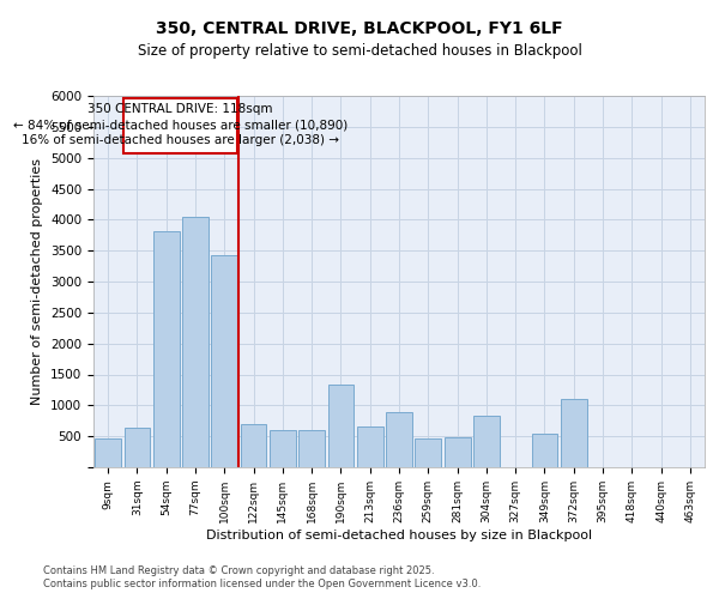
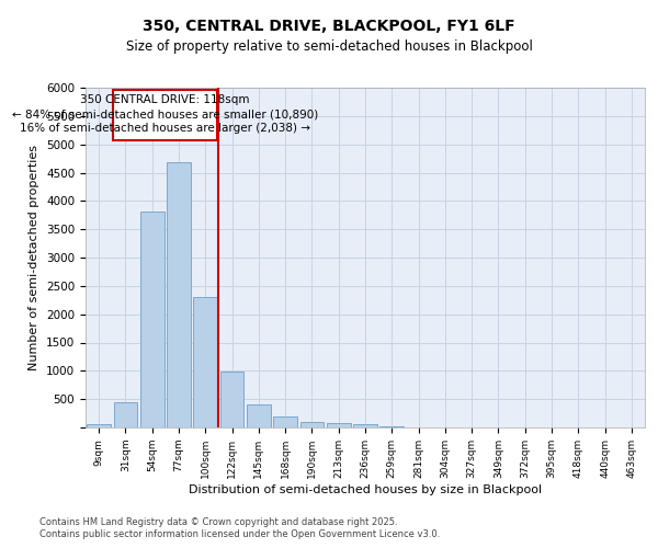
9sqm: 460 -> 50
31sqm: 640 -> 440
77sqm: 4040 -> 4680
100sqm: 3420 -> 2300
122sqm: 700 -> 990
145sqm: 600 -> 410
168sqm: 600 -> 200
190sqm: 1340 -> 90
213sqm: 660 -> 80
236sqm: 900 -> 50
259sqm: 460 -> 10
281sqm: 480 -> 0
304sqm: 840 -> 0
349sqm: 540 -> 0
372sqm: 1100 -> 0
